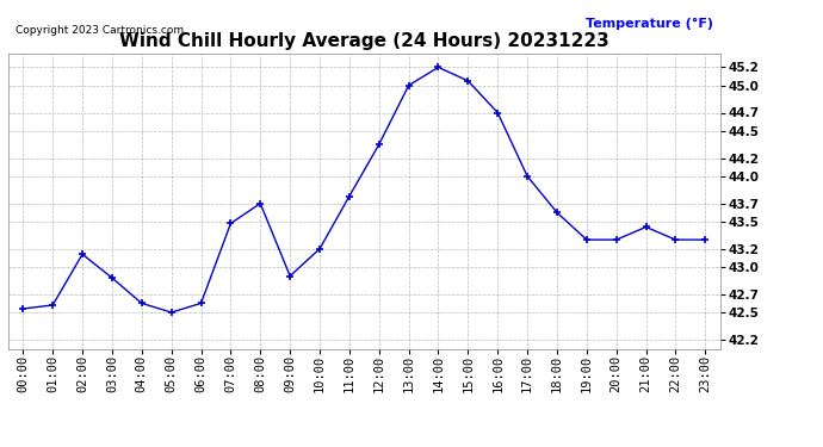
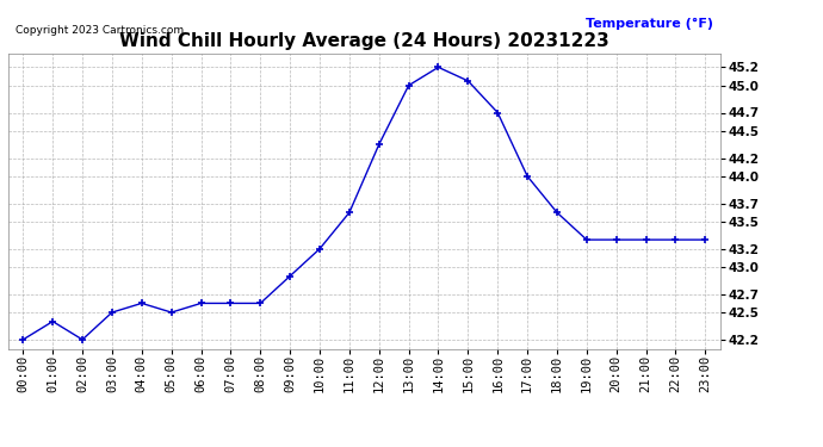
00:00: 42.54 -> 42.20
01:00: 42.58 -> 42.40
02:00: 43.14 -> 42.20
03:00: 42.88 -> 42.50
07:00: 43.48 -> 42.60
08:00: 43.70 -> 42.60
11:00: 43.78 -> 43.60
21:00: 43.44 -> 43.30
